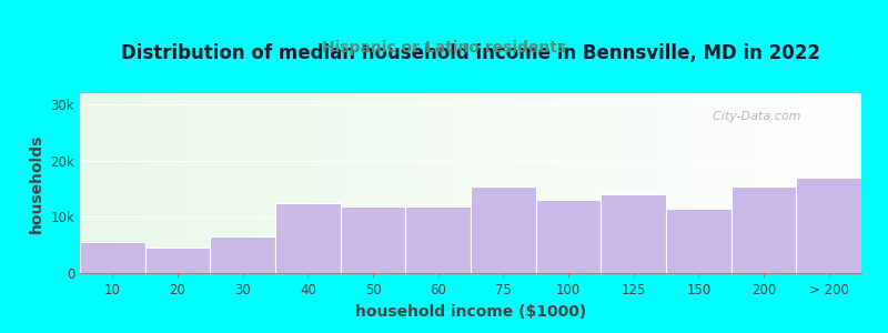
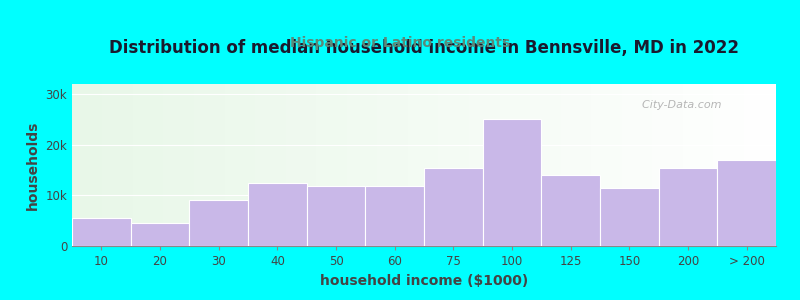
30: 6.6k -> 9.0k
100: 13.0k -> 25.0k
